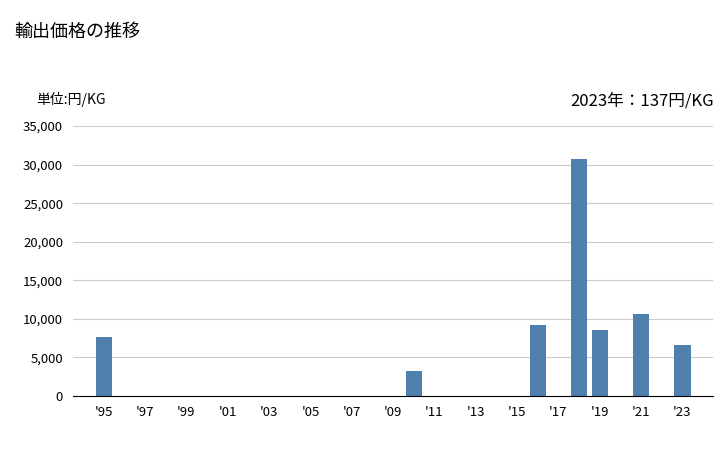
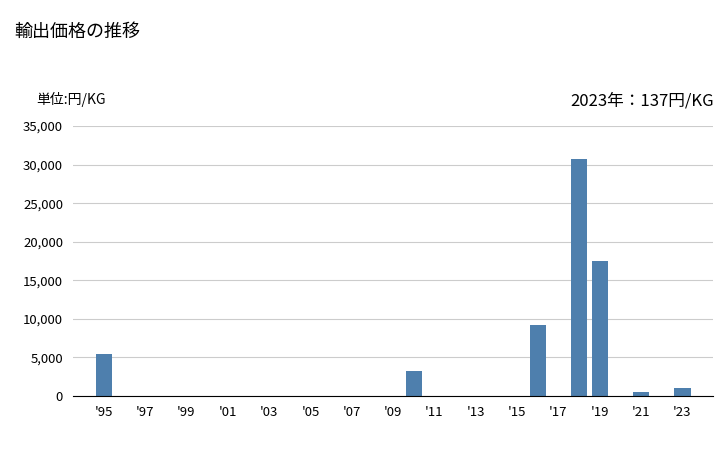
'95: 7,600 -> 5,500
'19: 8,600 -> 17,500
'21: 10,600 -> 500
'23: 6,600 -> 1,000
